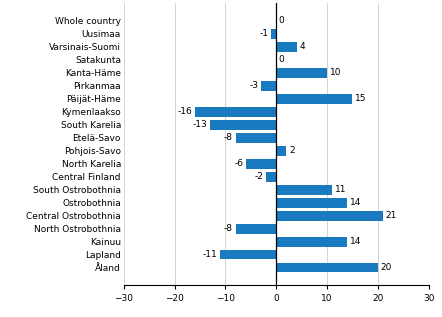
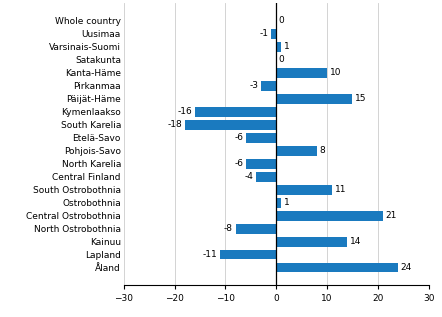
Varsinais-Suomi: 4 -> 1
South Karelia: -13 -> -18
Etelä-Savo: -8 -> -6
Pohjois-Savo: 2 -> 8
Central Finland: -2 -> -4
Ostrobothnia: 14 -> 1
Åland: 20 -> 24
